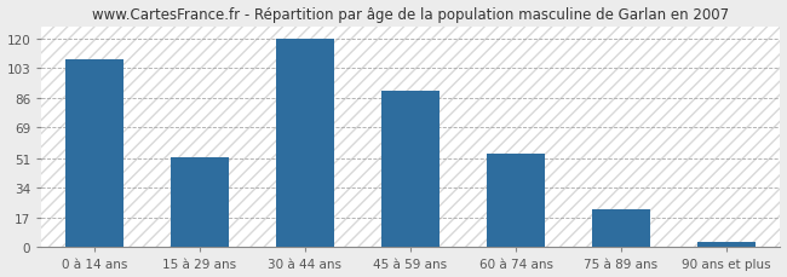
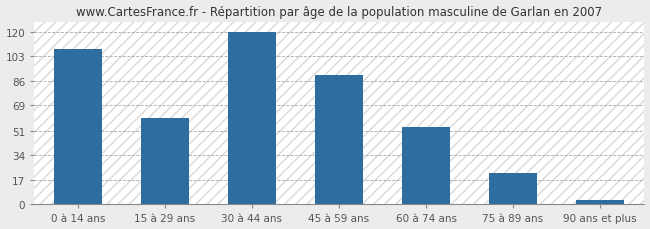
15 à 29 ans: 52 -> 60
